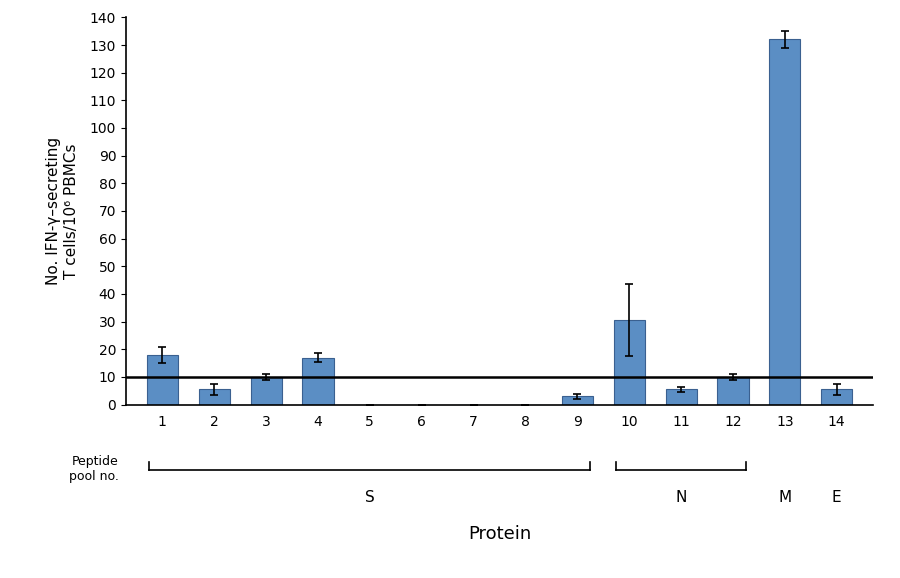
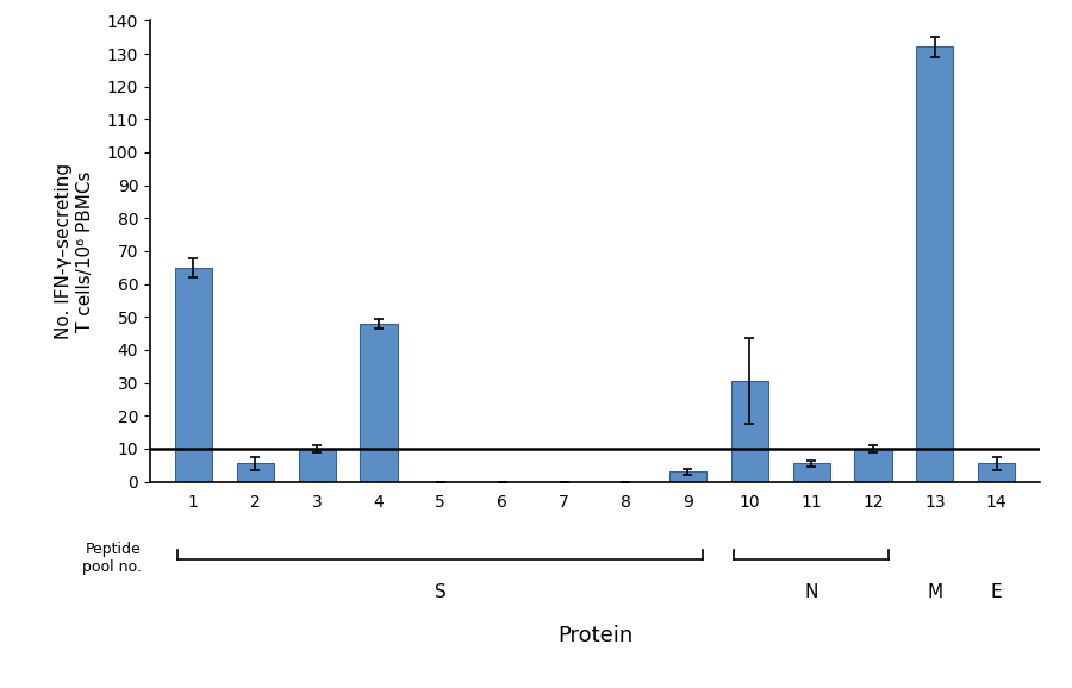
1: 18.0 -> 65.0
4: 17.0 -> 48.0
